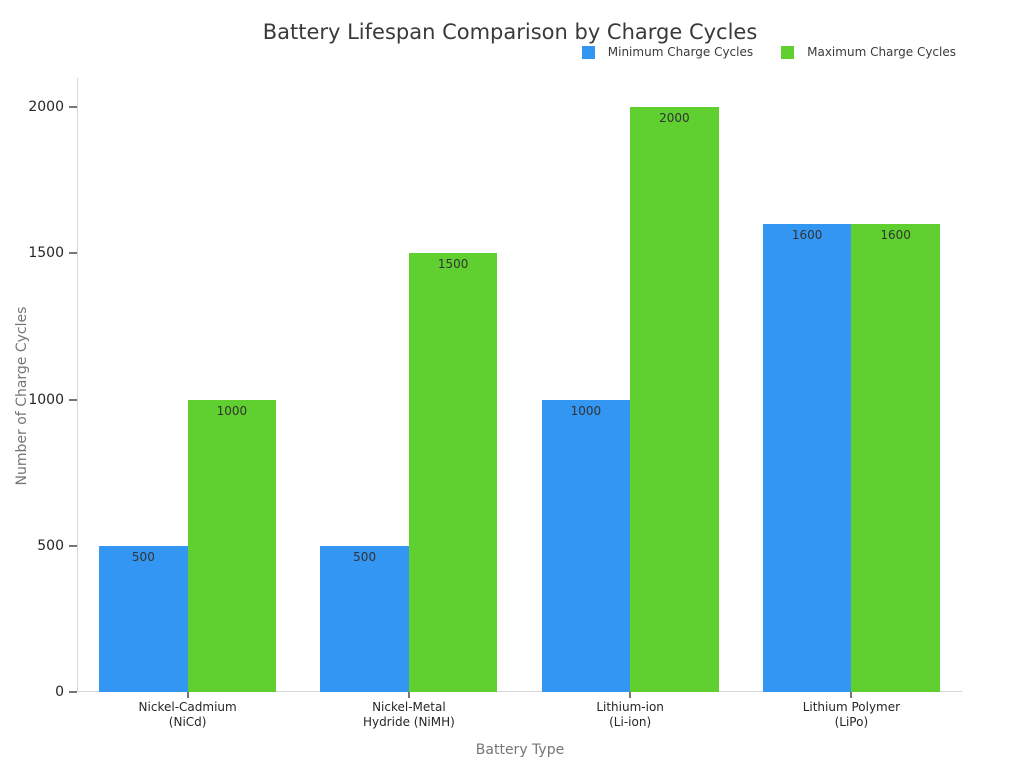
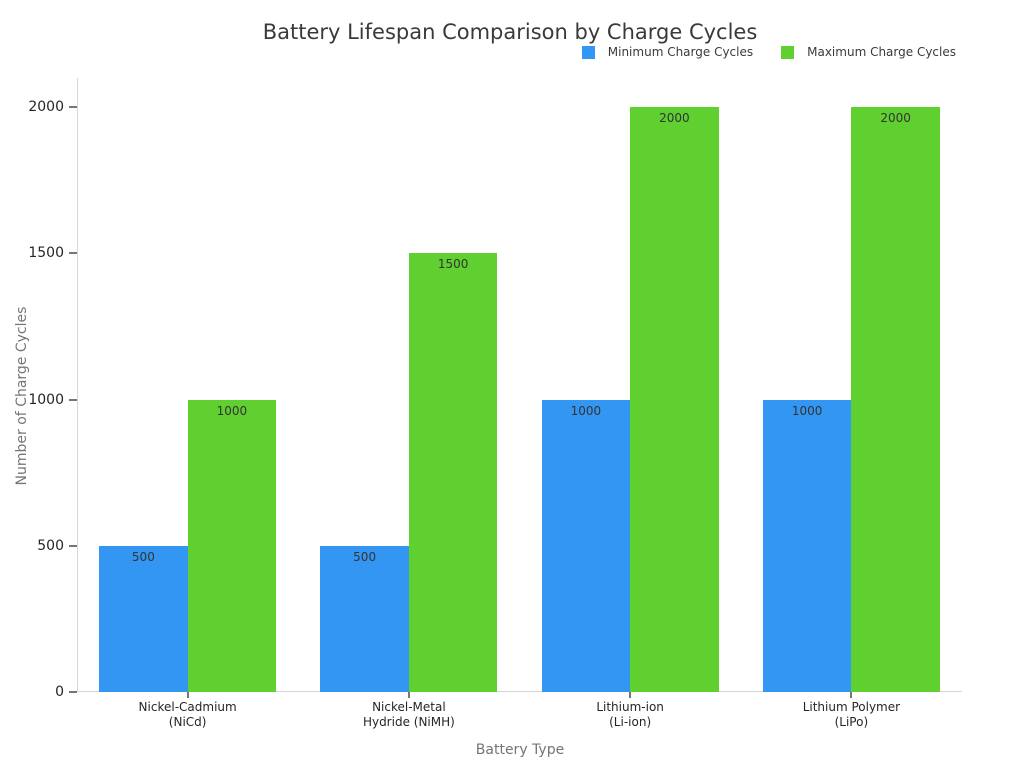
Minimum Charge Cycles/Lithium Polymer (LiPo): 1600 -> 1000
Maximum Charge Cycles/Lithium Polymer (LiPo): 1600 -> 2000
